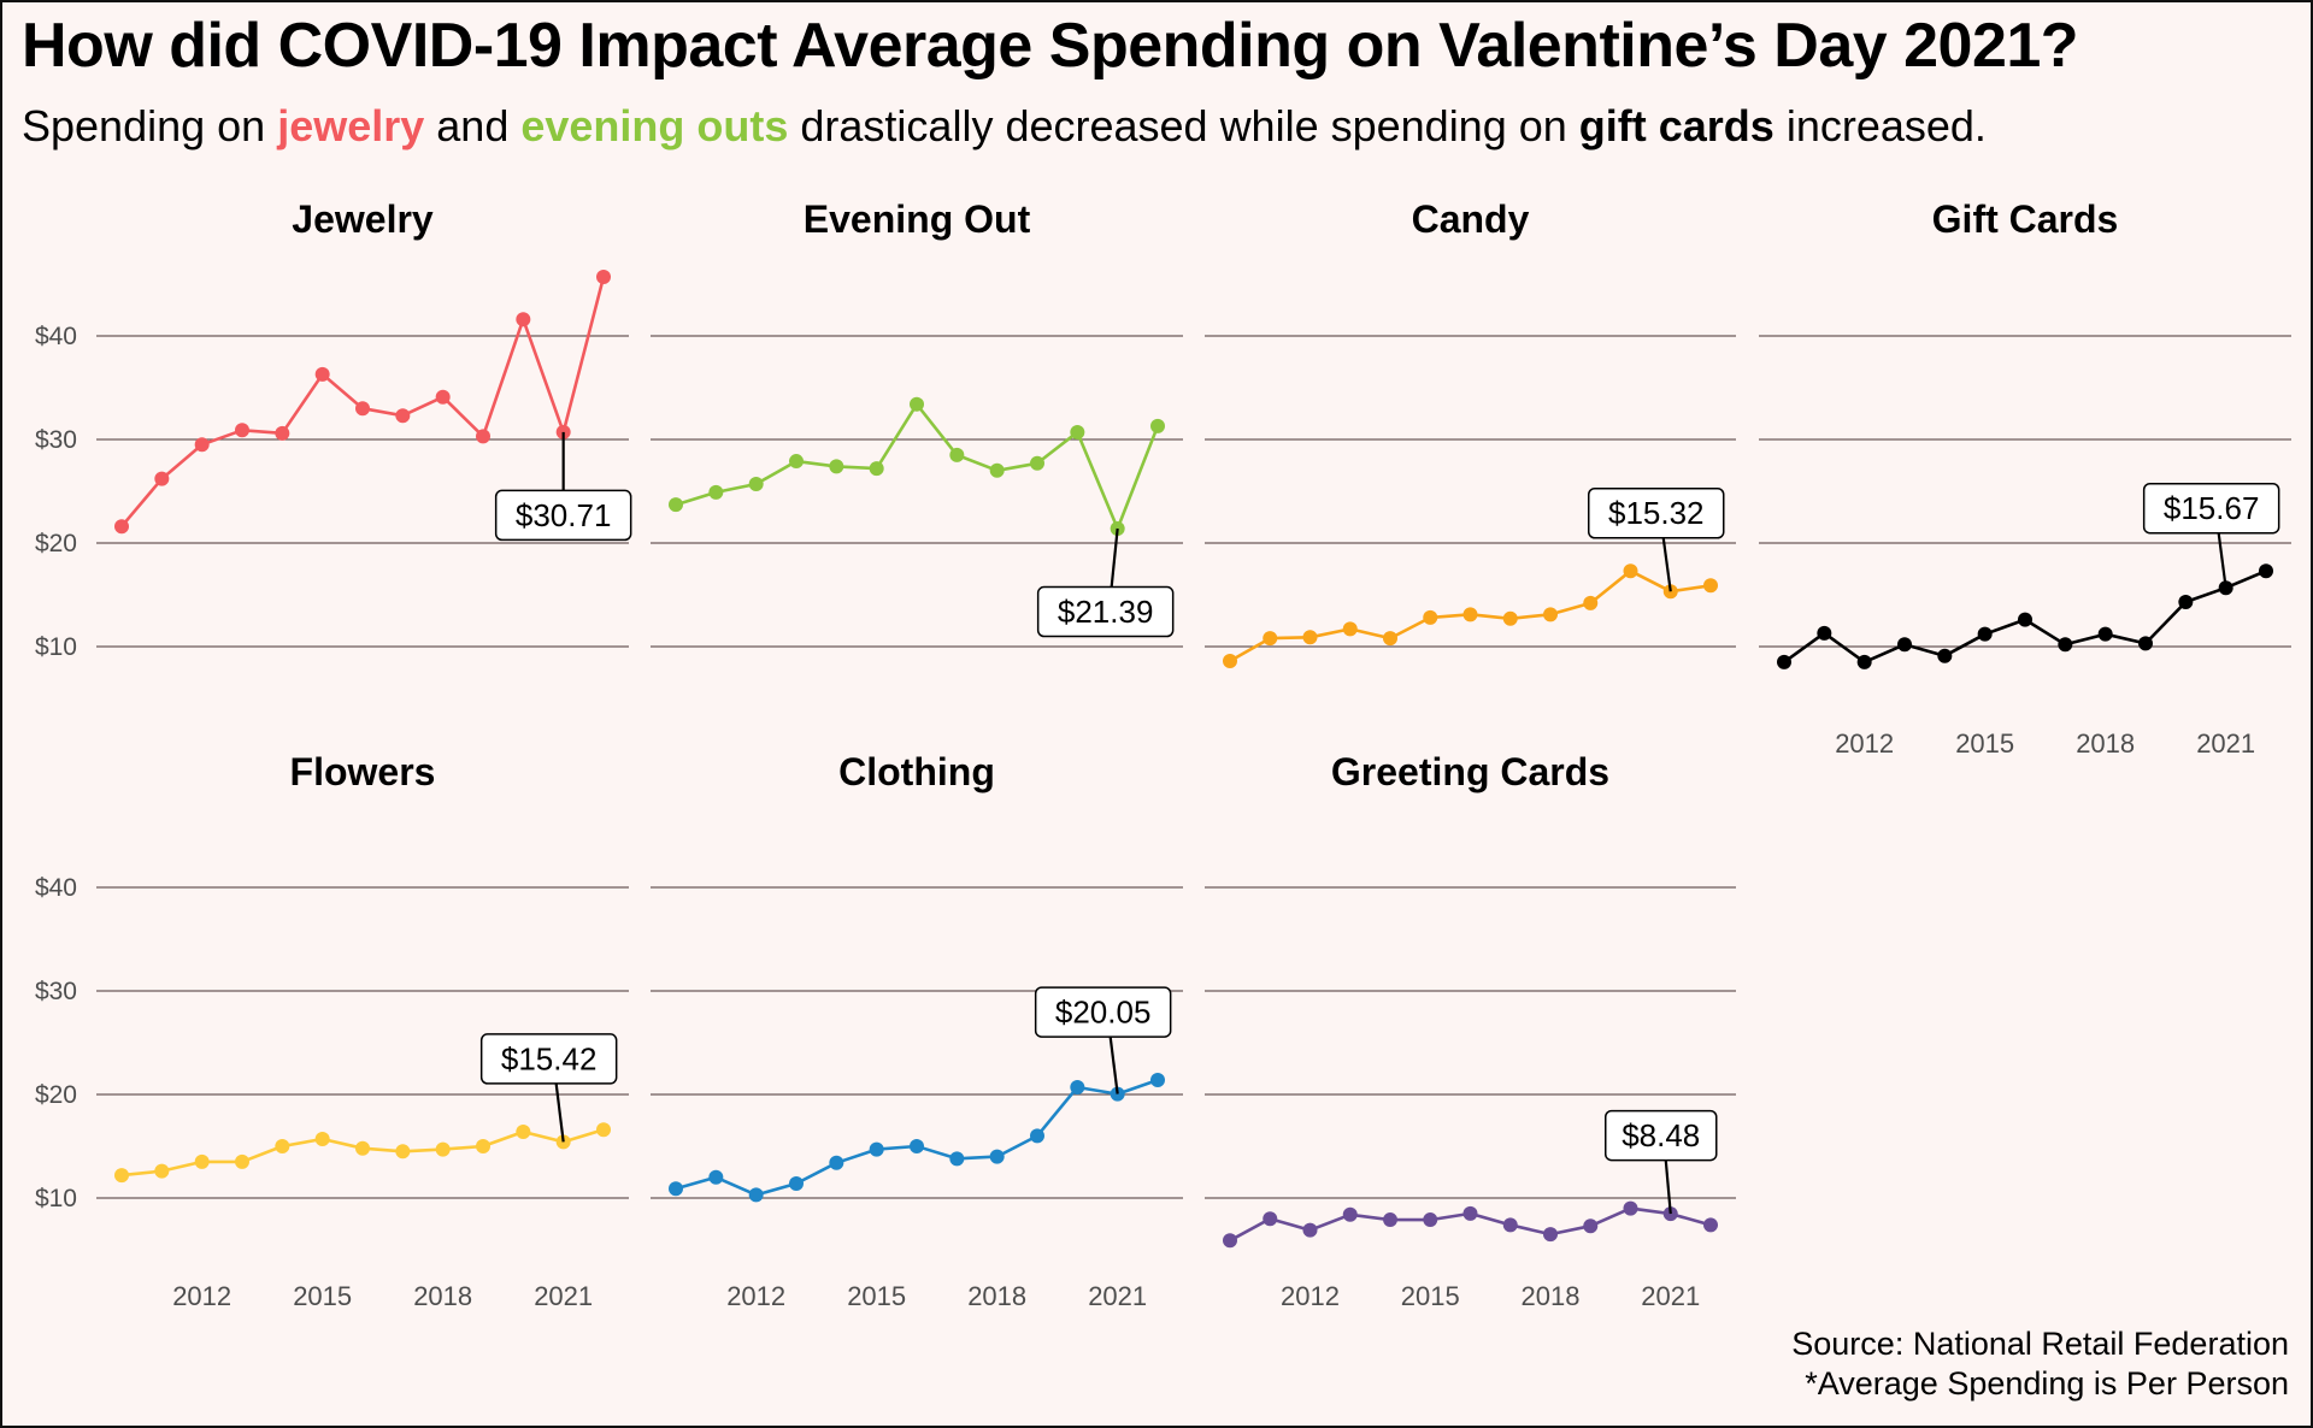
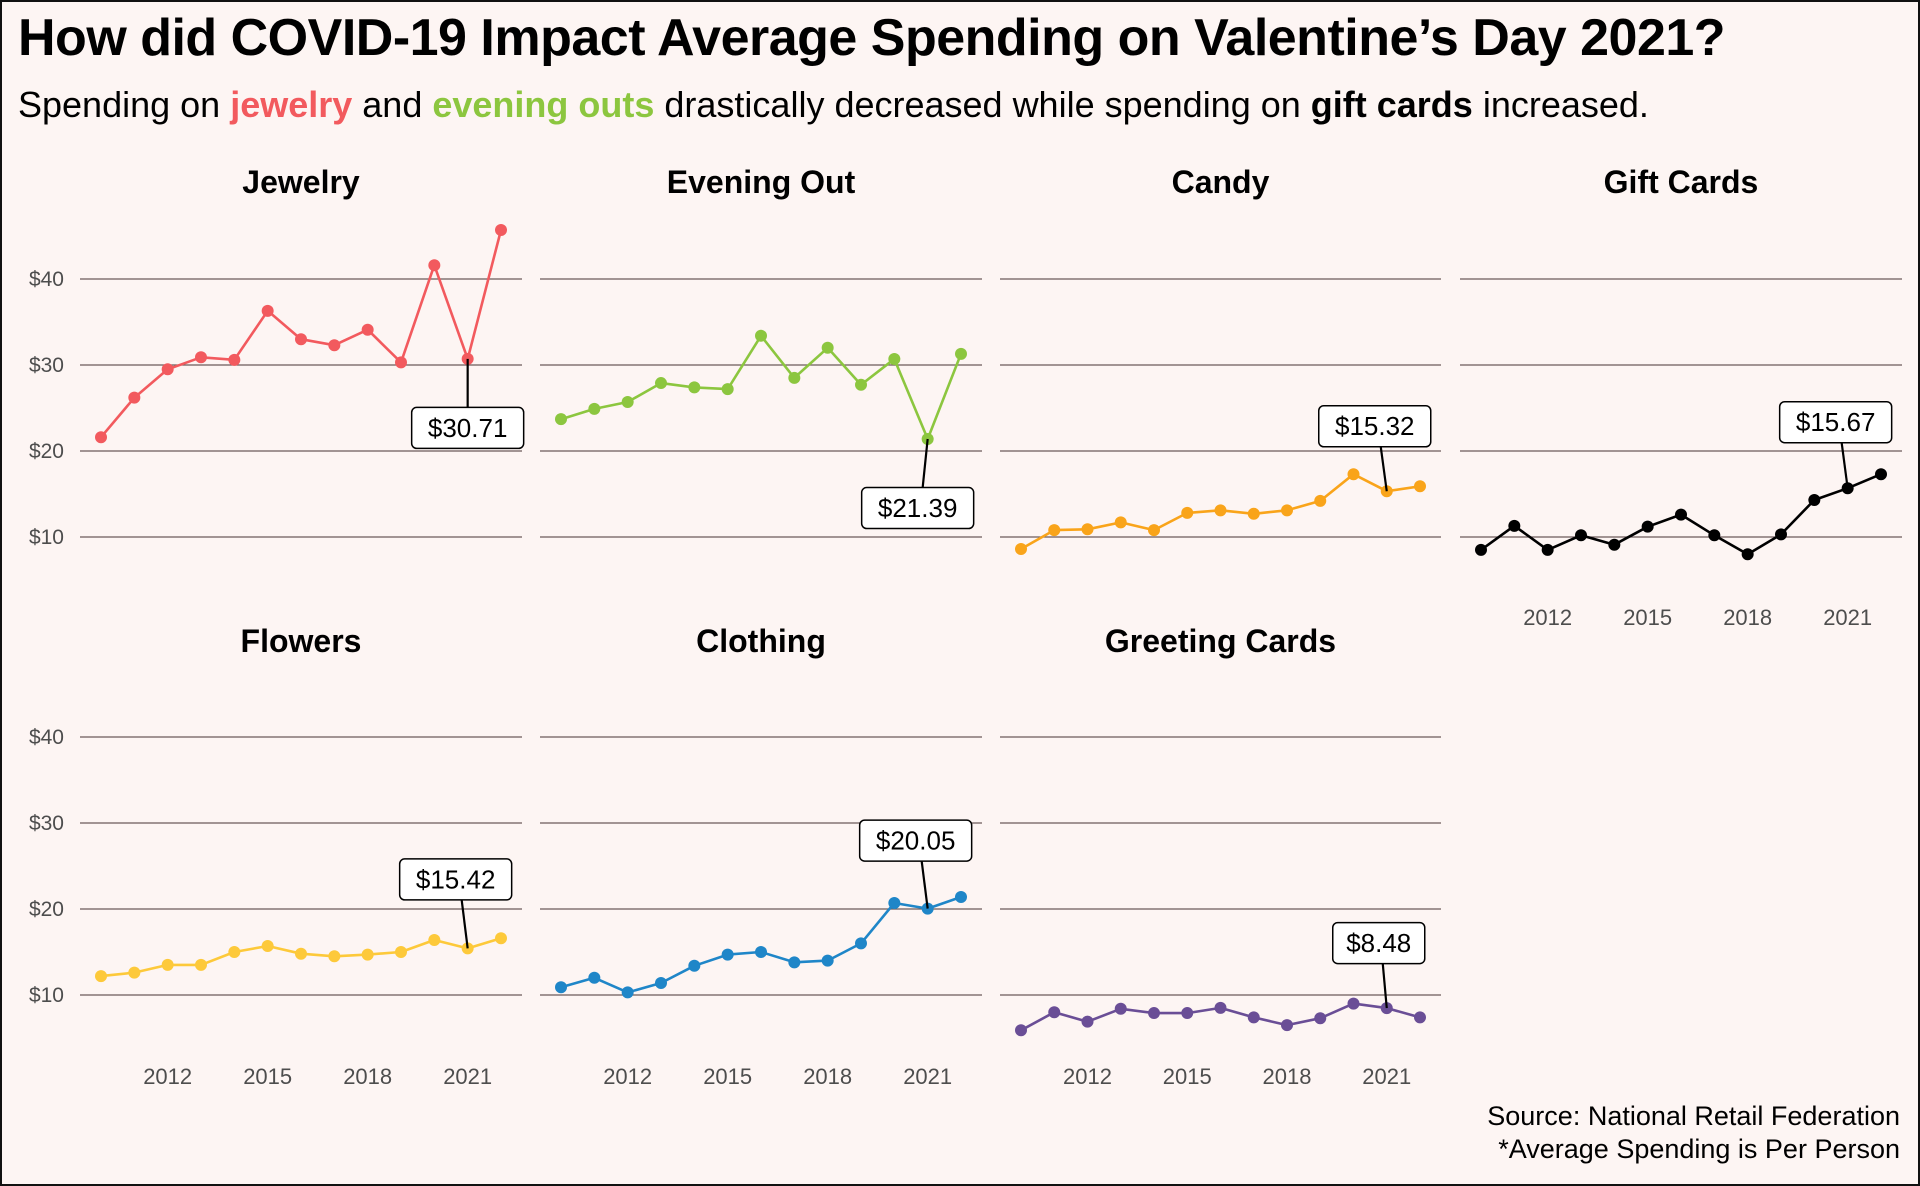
Evening Out/2018: $27 -> $32
Gift Cards/2018: $11 -> $8
